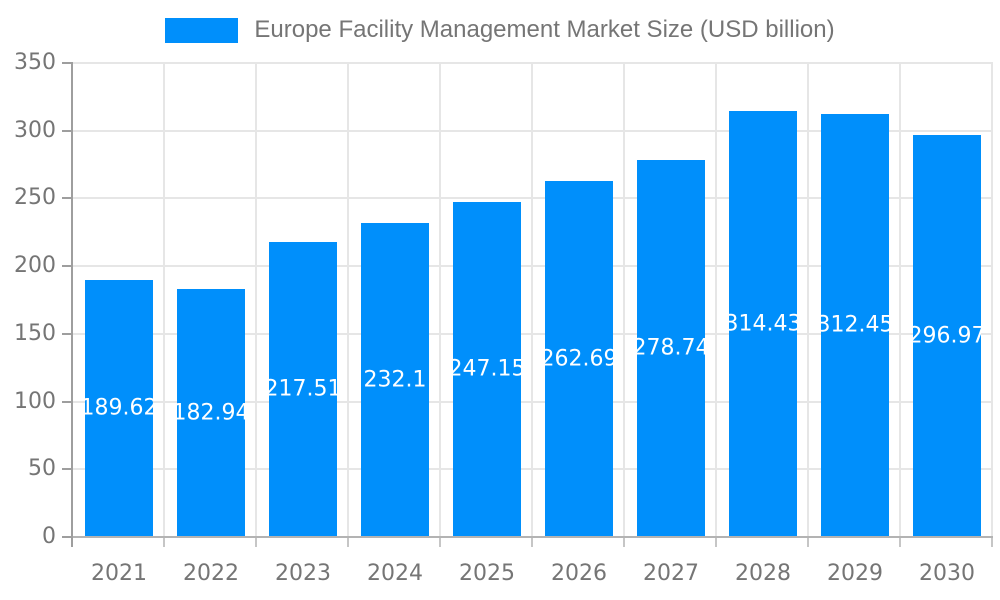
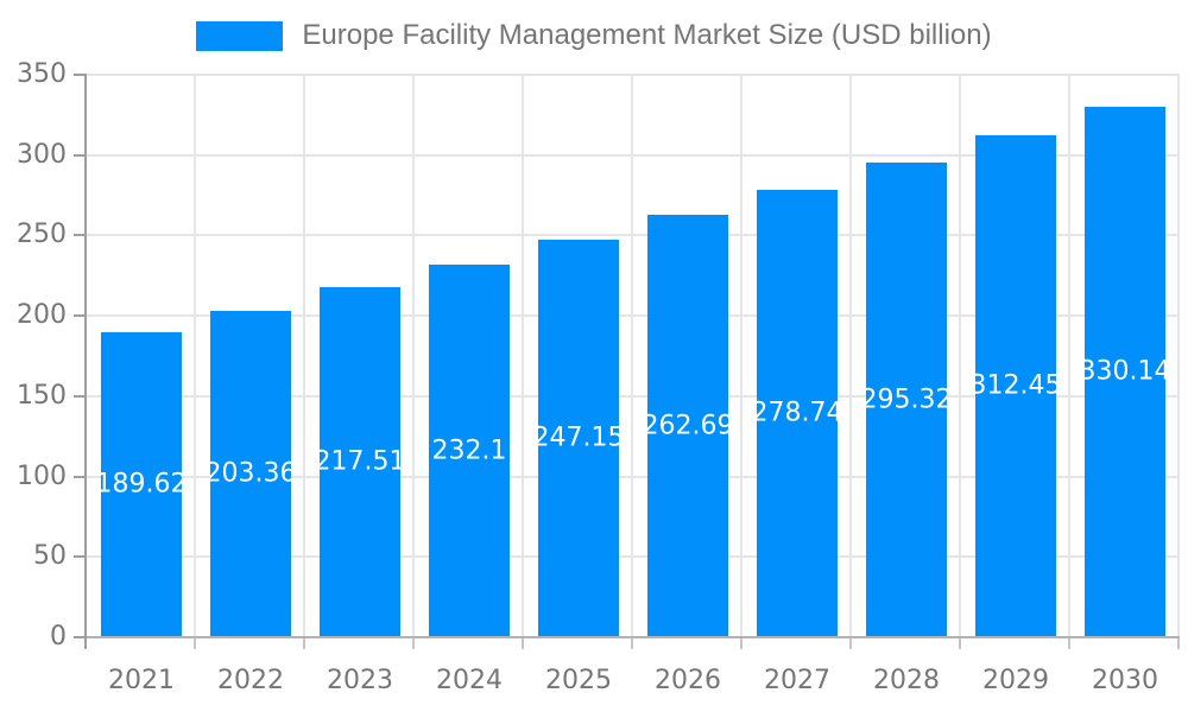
2022: 182.94 -> 203.36
2028: 314.43 -> 295.32
2030: 296.97 -> 330.14
